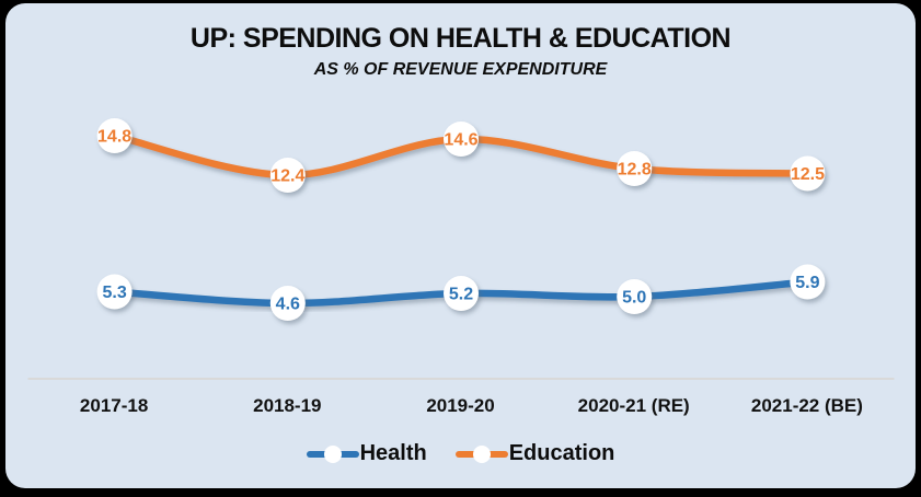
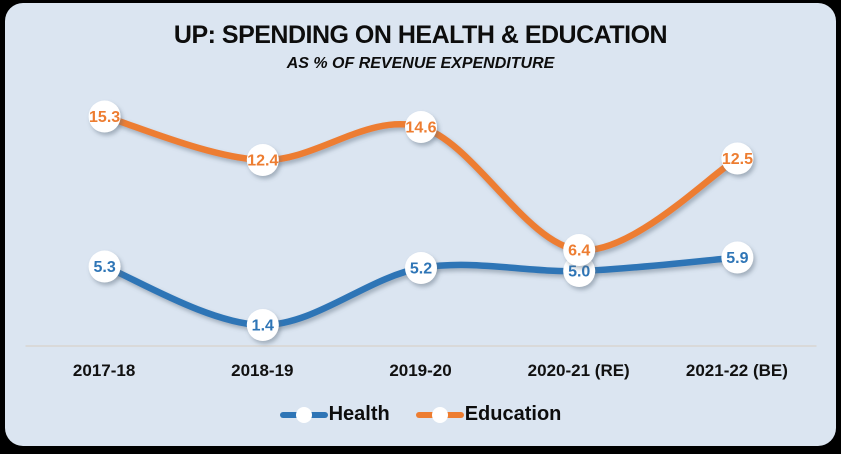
Education/2017-18: 14.8 -> 15.3
Health/2018-19: 4.6 -> 1.4
Education/2020-21 (RE): 12.8 -> 6.4
